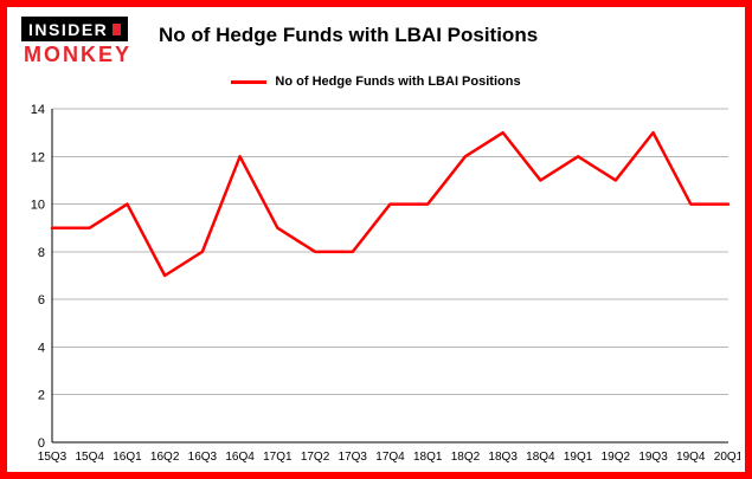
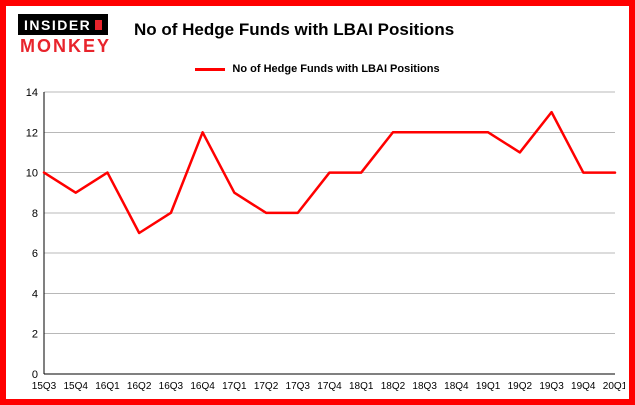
15Q3: 9 -> 10
18Q3: 13 -> 12
18Q4: 11 -> 12
